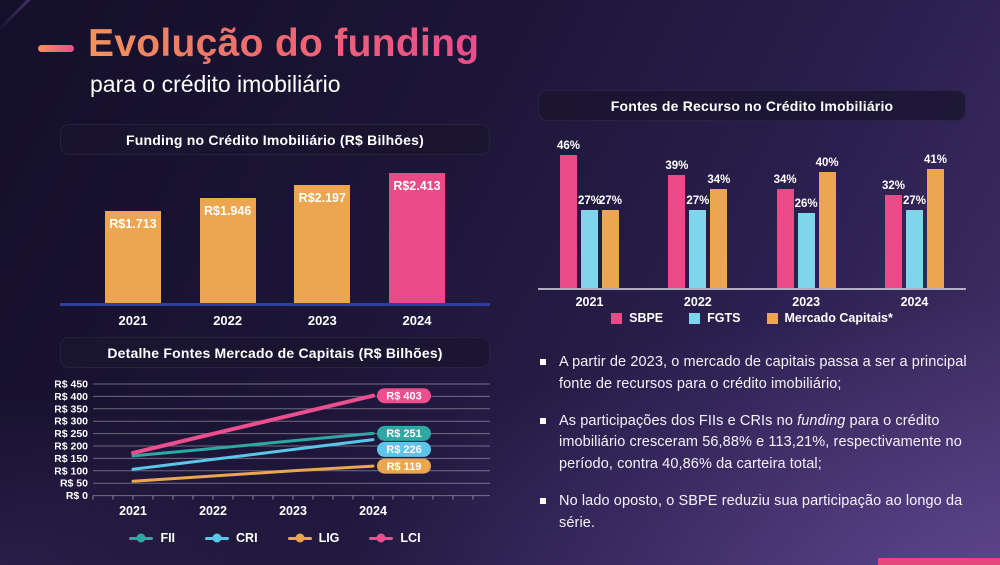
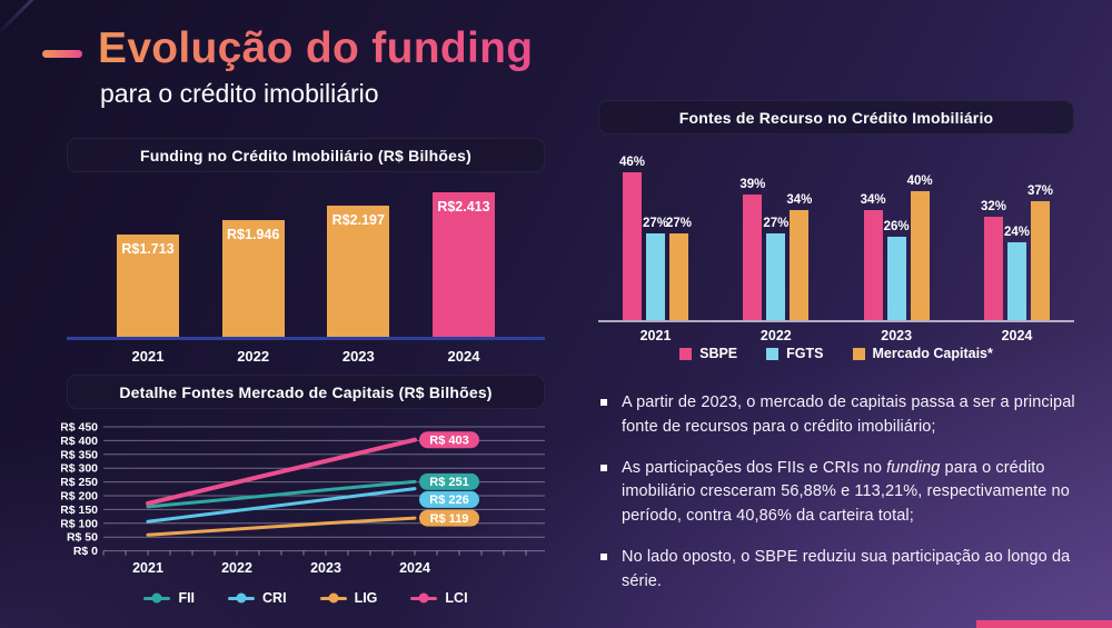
Fontes de Recurso no Crédito Imobiliário/FGTS/2024: 27% -> 24%
Fontes de Recurso no Crédito Imobiliário/Mercado Capitais*/2024: 41% -> 37%
